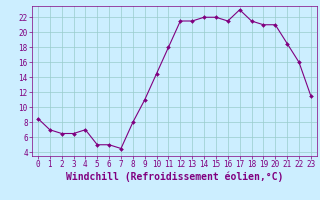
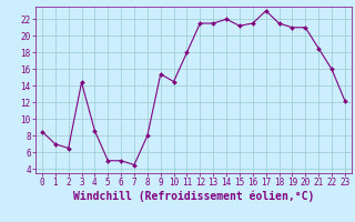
3: 6.5 -> 14.4
4: 7.0 -> 8.6
9: 11.0 -> 15.4
15: 22.0 -> 21.2
23: 11.5 -> 12.2
